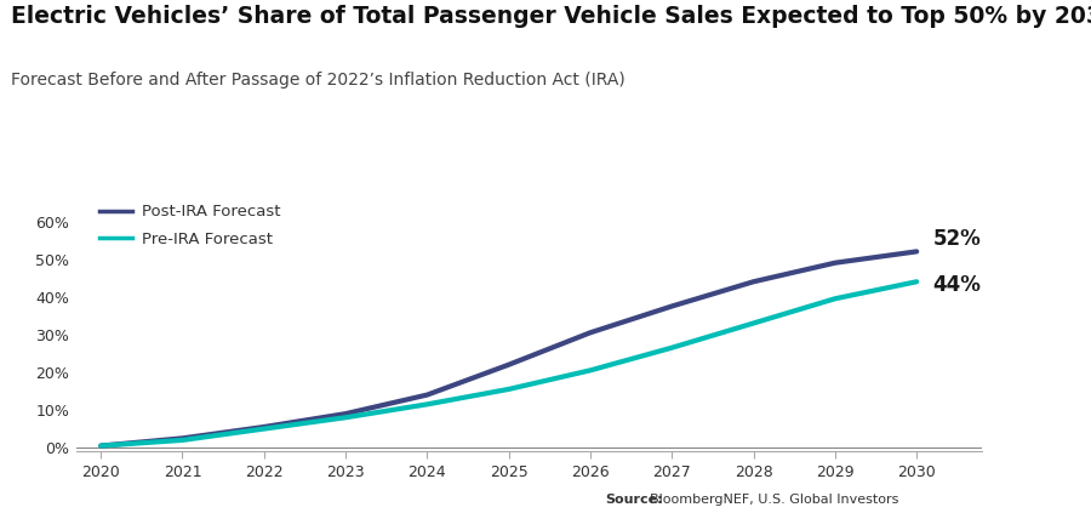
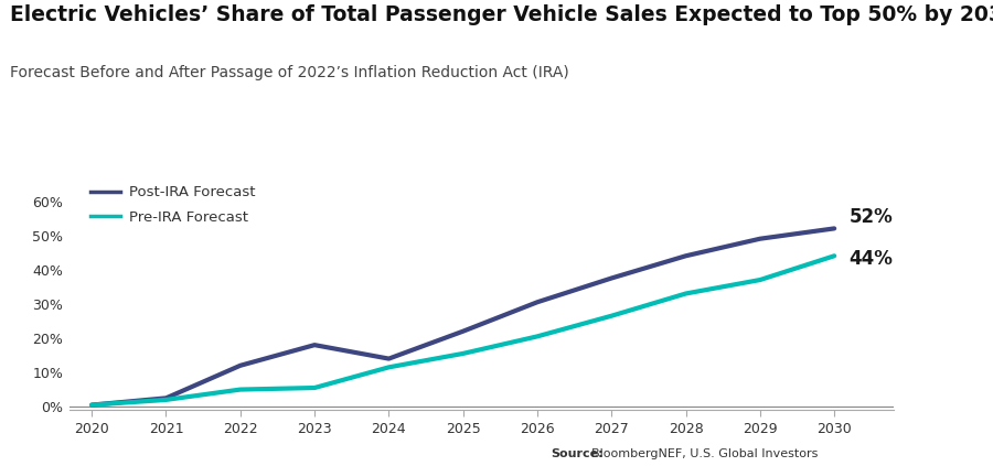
Post-IRA Forecast/2022: 5.5% -> 12.0%
Post-IRA Forecast/2023: 9.0% -> 18.0%
Pre-IRA Forecast/2023: 8.0% -> 5.5%
Pre-IRA Forecast/2029: 39.5% -> 37.0%
